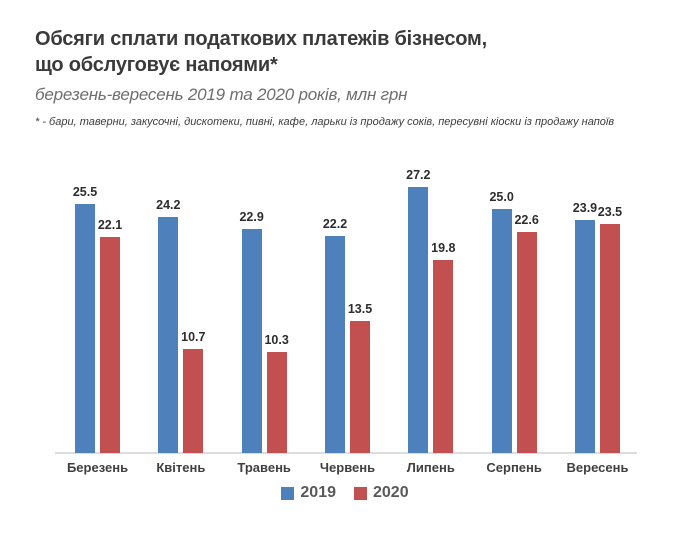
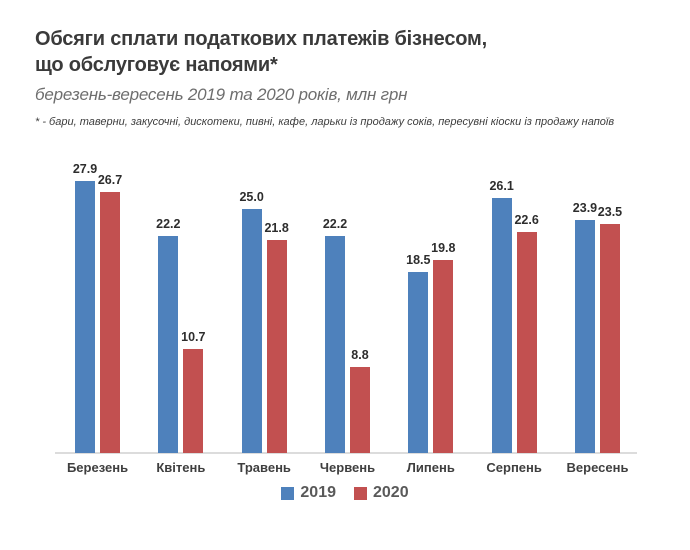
2019/Березень: 25.5 -> 27.9
2020/Березень: 22.1 -> 26.7
2019/Квітень: 24.2 -> 22.2
2019/Травень: 22.9 -> 25.0
2020/Травень: 10.3 -> 21.8
2020/Червень: 13.5 -> 8.8
2019/Липень: 27.2 -> 18.5
2019/Серпень: 25.0 -> 26.1
